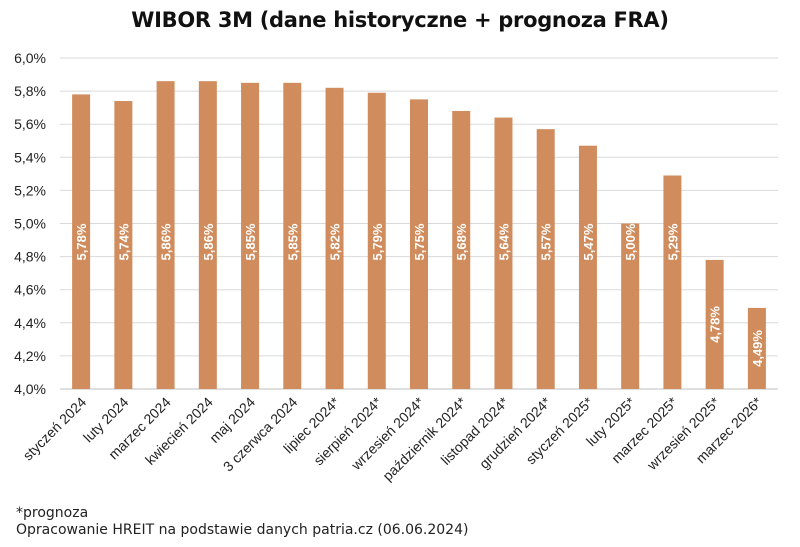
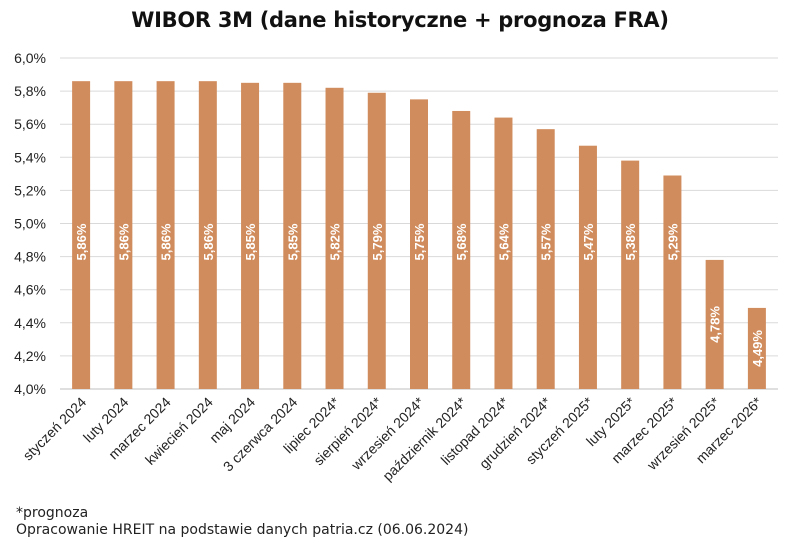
styczeń 2024: 5,78% -> 5,86%
luty 2024: 5,74% -> 5,86%
luty 2025*: 5,00% -> 5,38%
